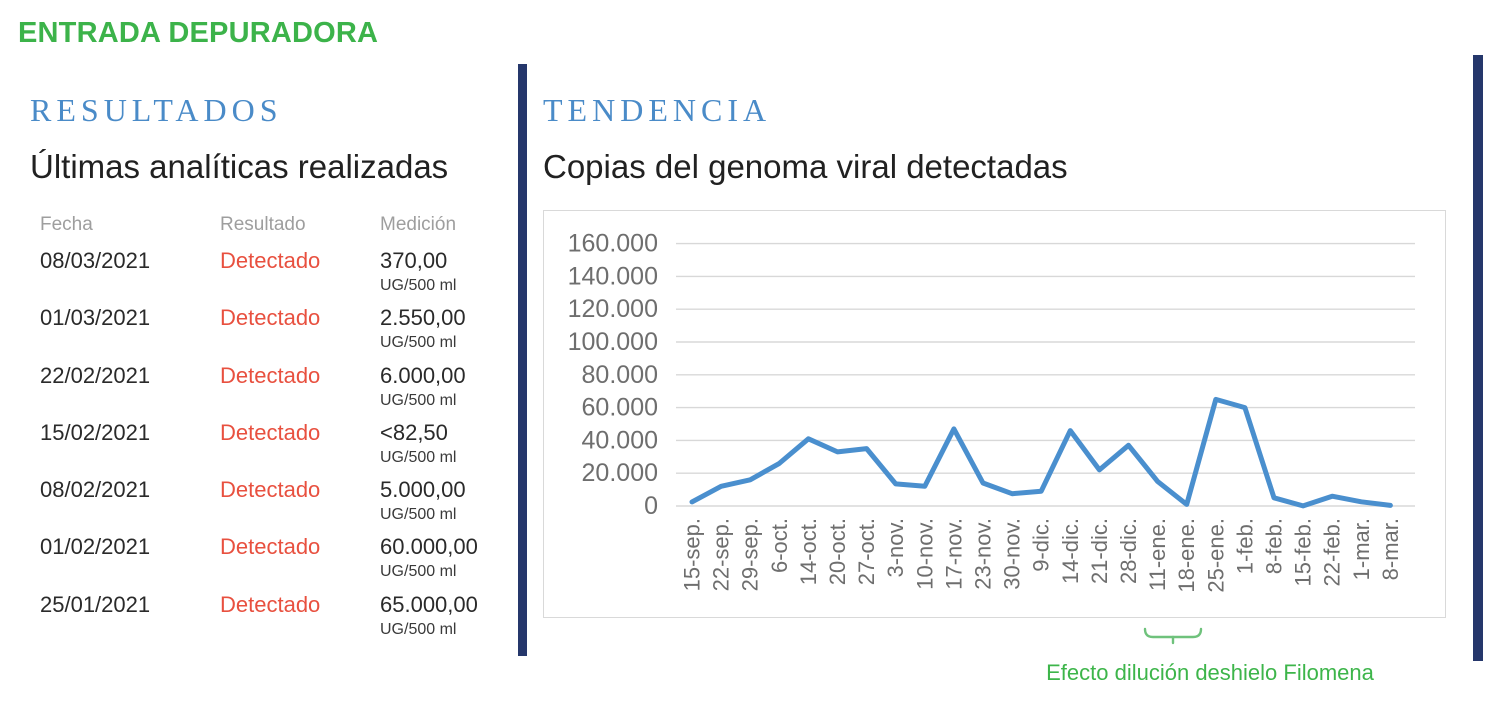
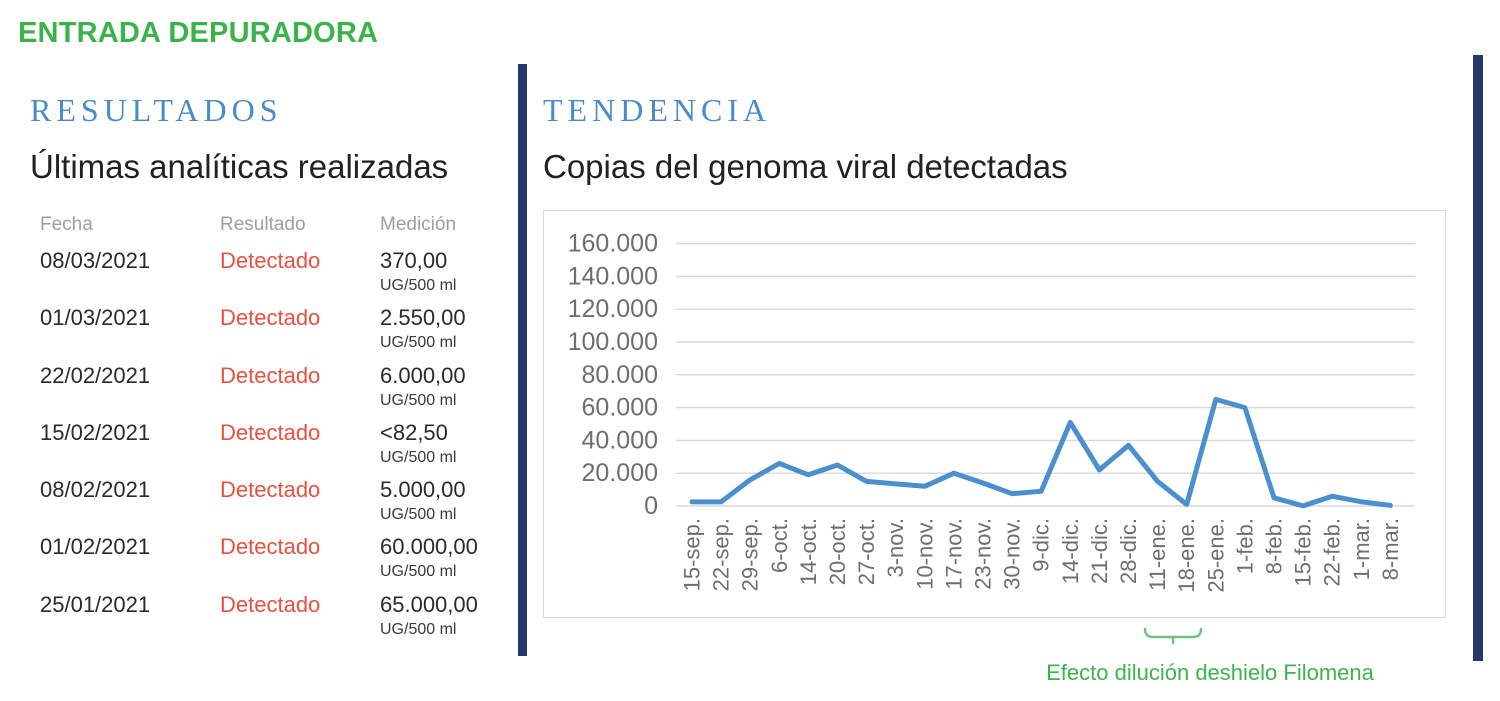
22-sep.: 12000 -> 2000
14-oct.: 41000 -> 19000
20-oct.: 33000 -> 25000
27-oct.: 35000 -> 15000
17-nov.: 47000 -> 20000
14-dic.: 46000 -> 51000
